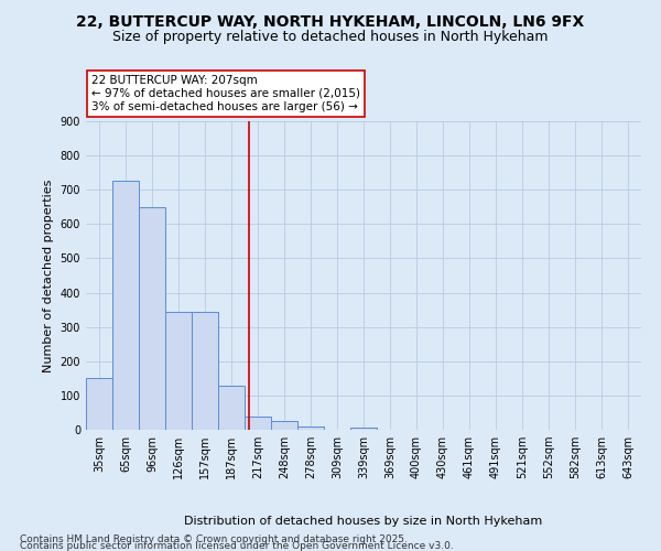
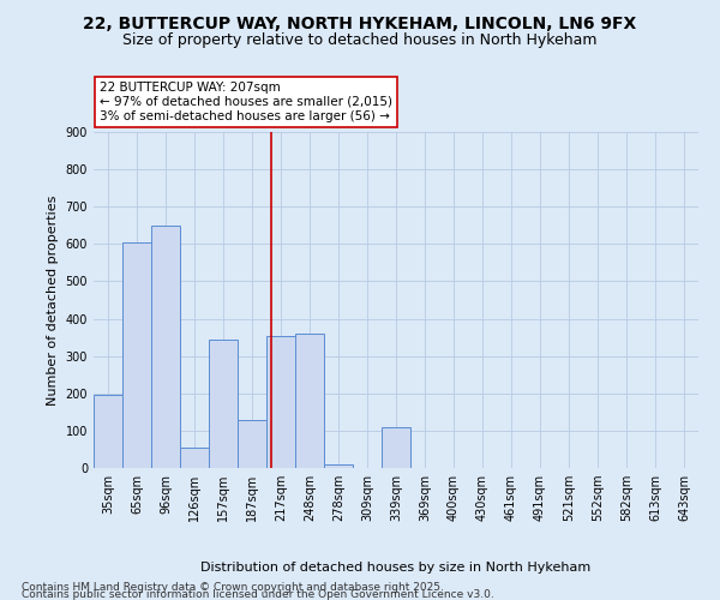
35sqm: 150 -> 195
65sqm: 725 -> 605
126sqm: 345 -> 55
217sqm: 40 -> 355
248sqm: 27 -> 360
339sqm: 8 -> 110
